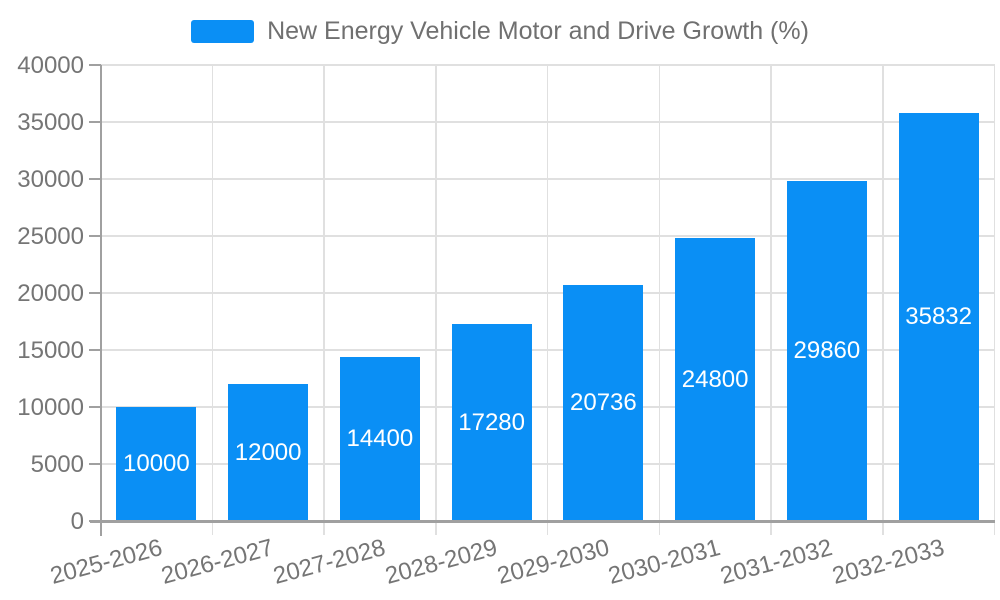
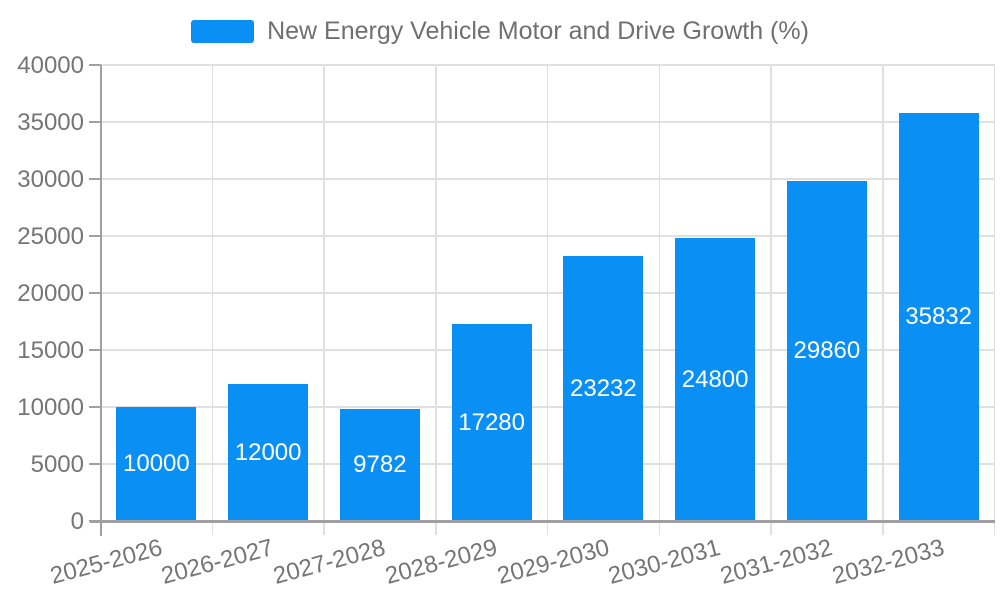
2027-2028: 14400 -> 9782
2029-2030: 20736 -> 23232
